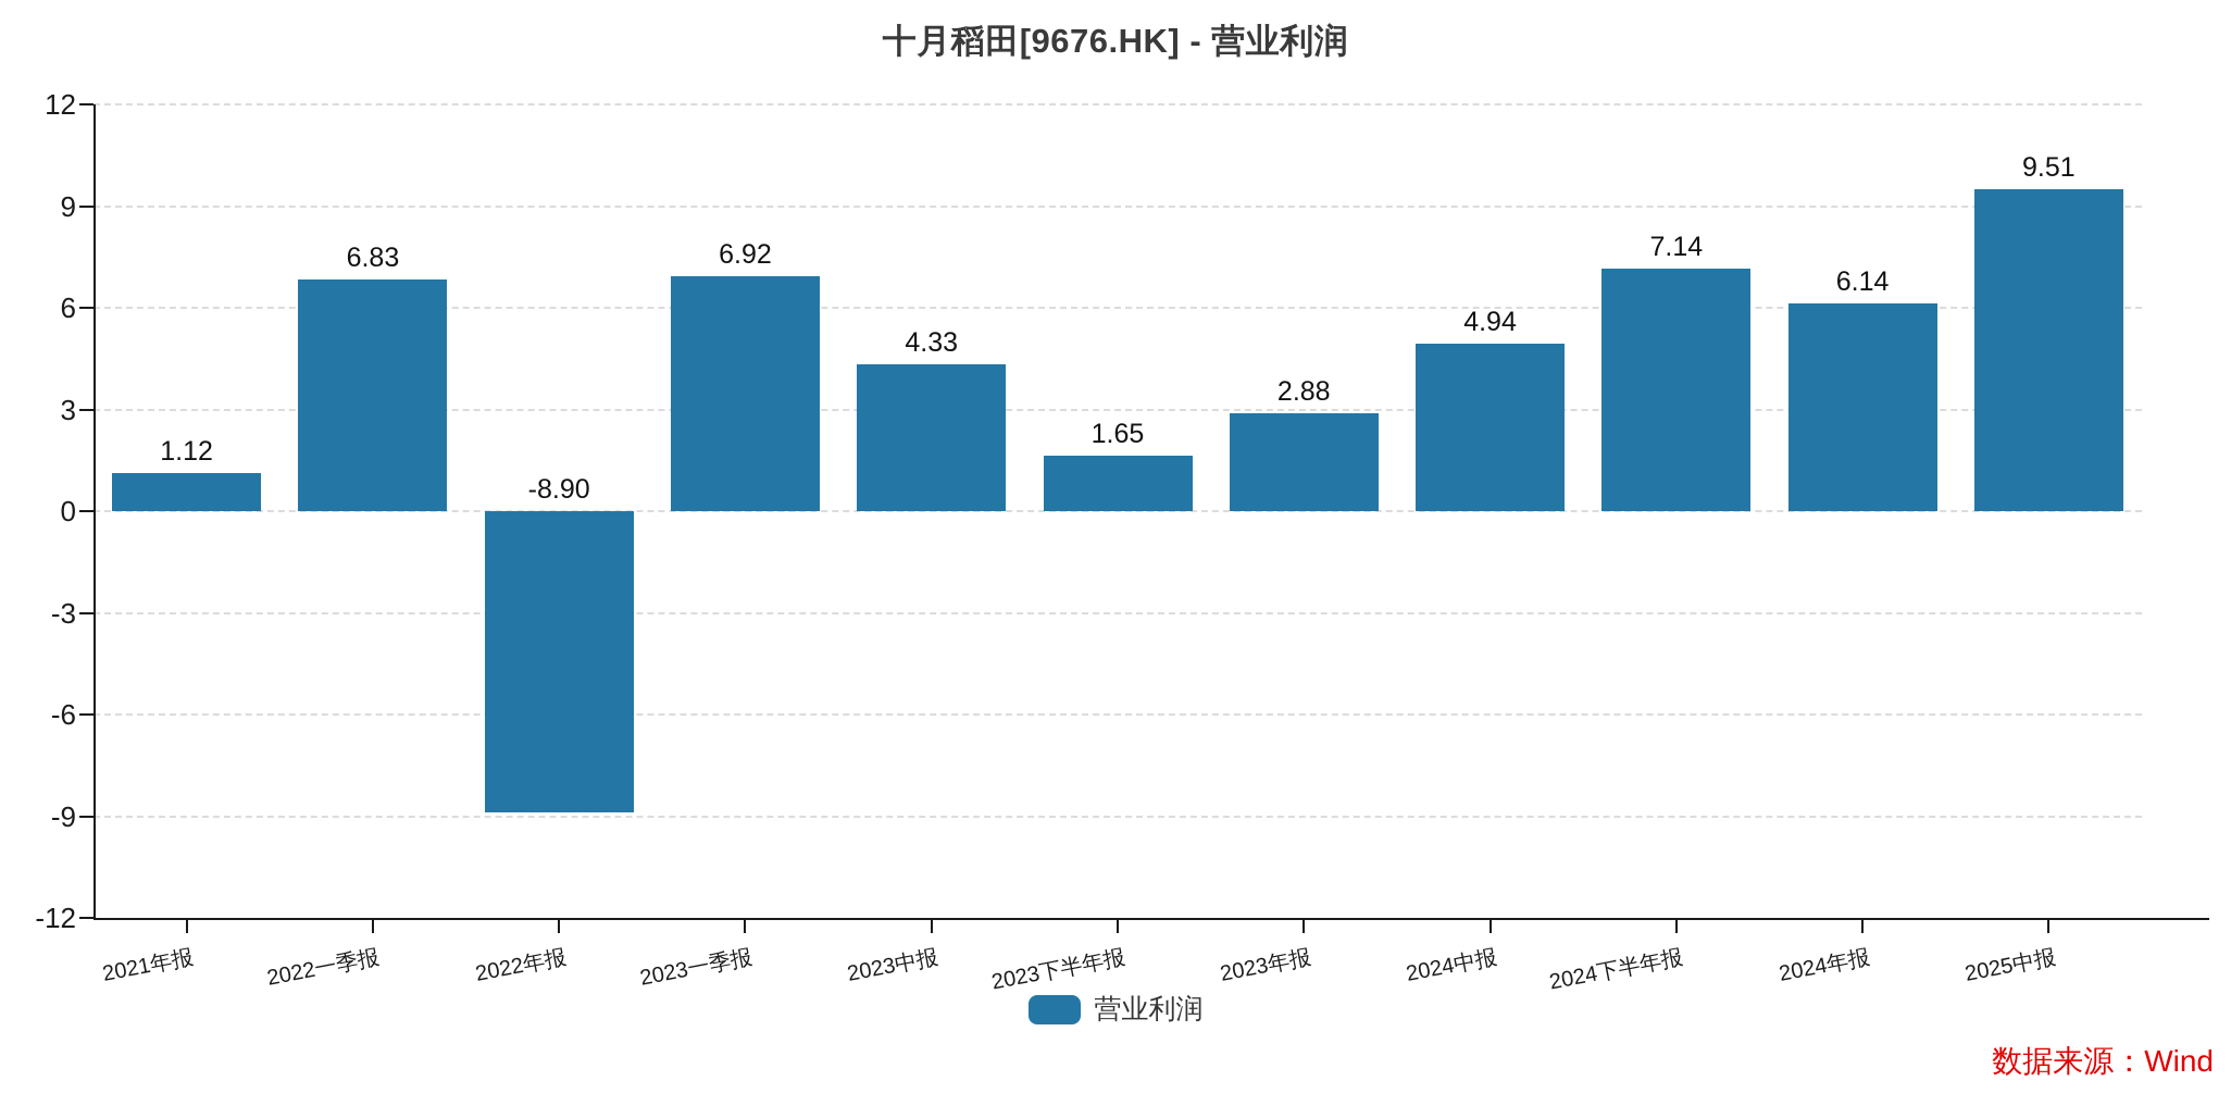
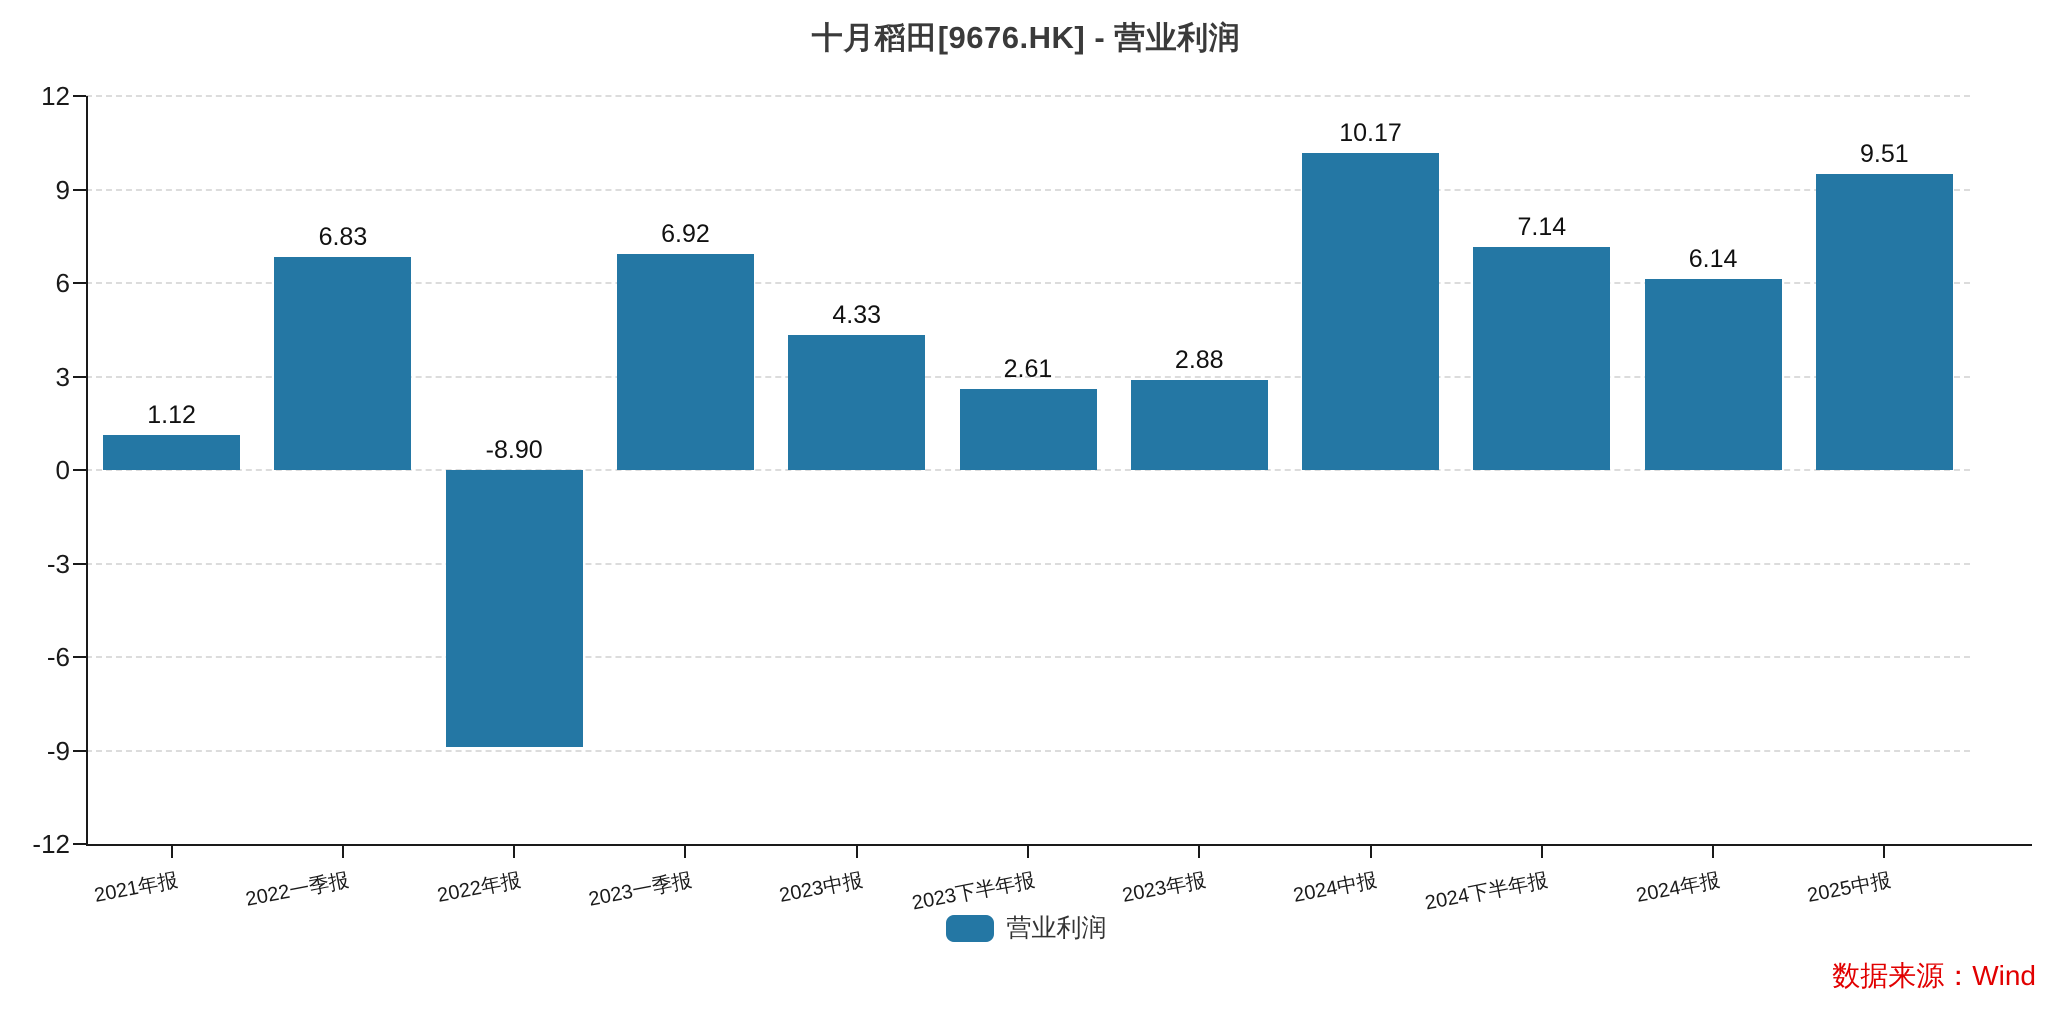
2023下半年报: 1.65 -> 2.61
2024中报: 4.94 -> 10.17
